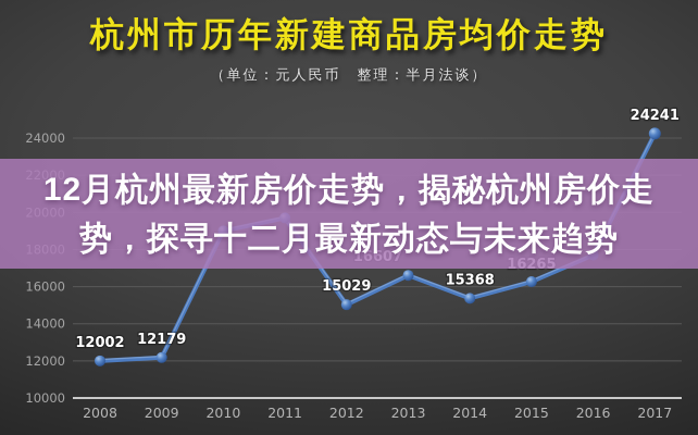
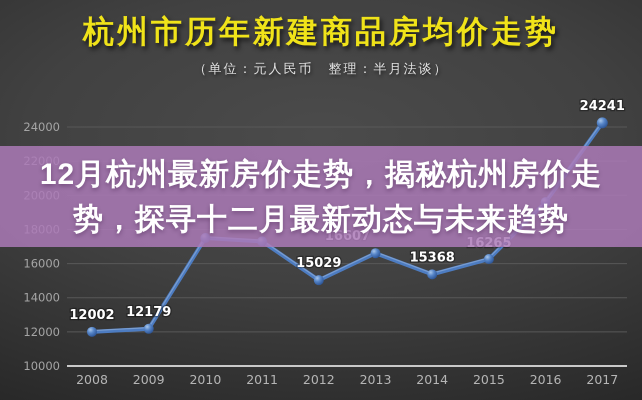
2010: 19000 -> 17500
2011: 19700 -> 17300
2016: 17700 -> 19600
